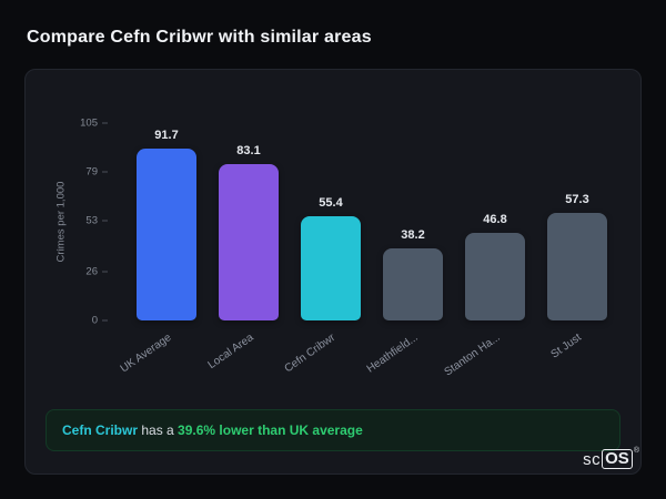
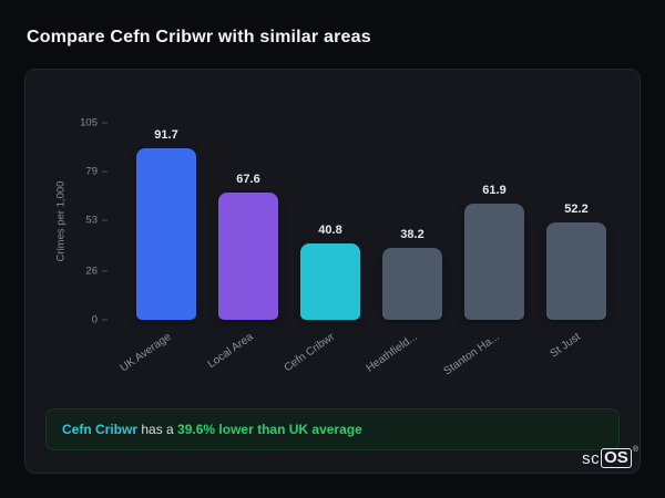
Local Area: 83.1 -> 67.6
Cefn Cribwr: 55.4 -> 40.8
Stanton Ha...: 46.8 -> 61.9
St Just: 57.3 -> 52.2
